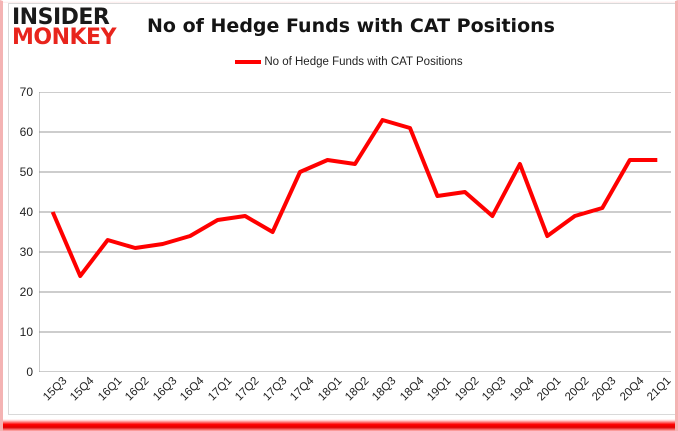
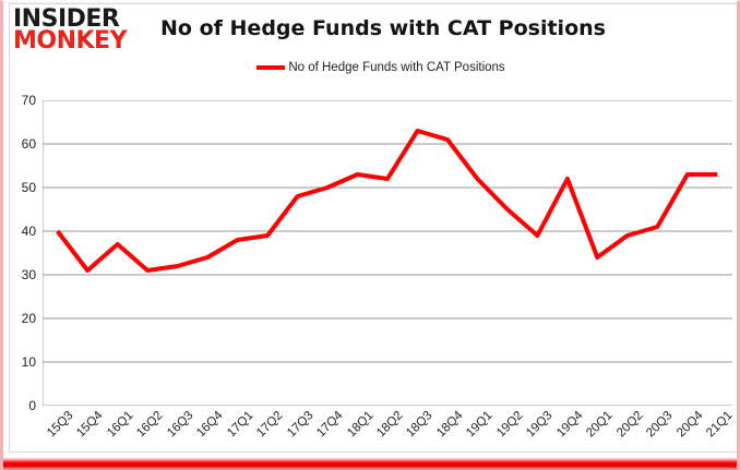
15Q4: 24 -> 31
16Q1: 33 -> 37
17Q3: 35 -> 48
19Q1: 44 -> 52
